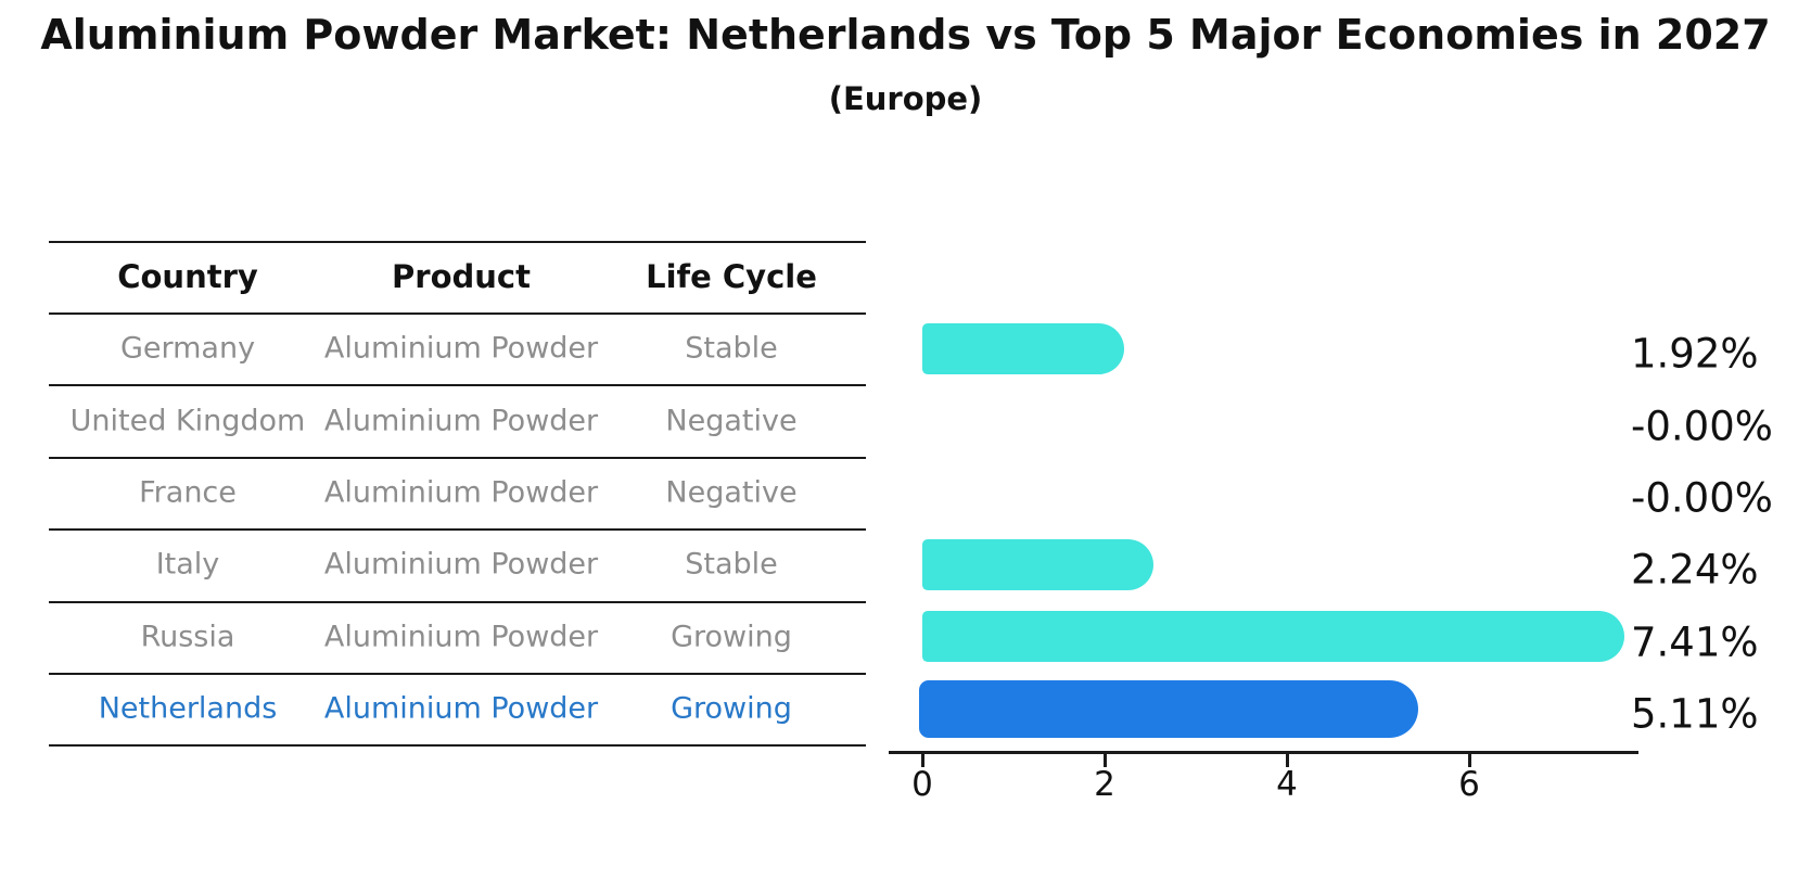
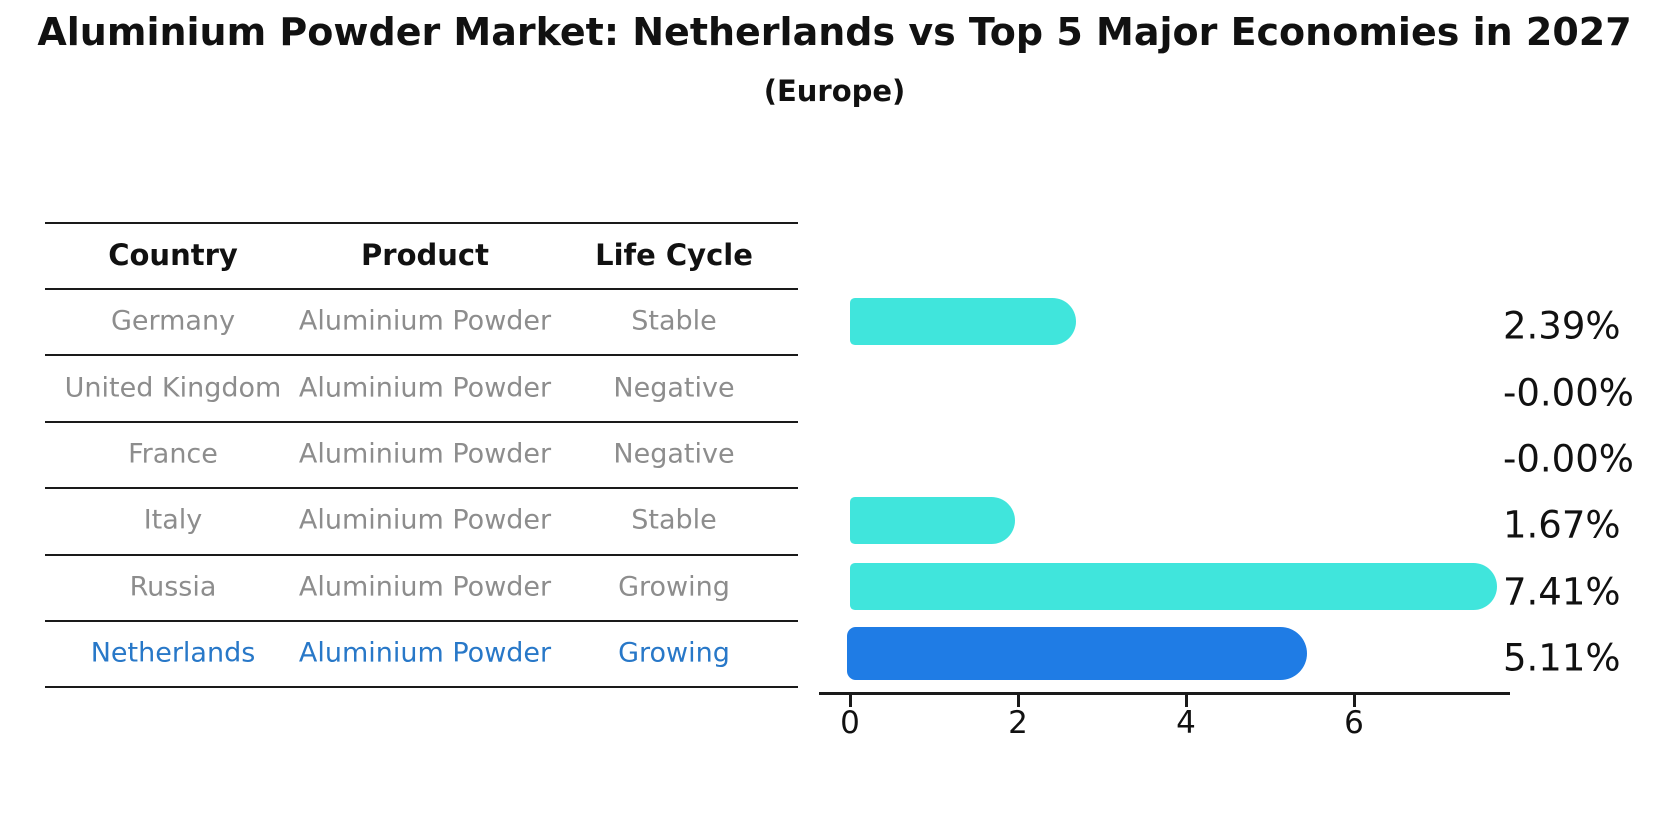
Germany: 1.92% -> 2.39%
Italy: 2.24% -> 1.67%
